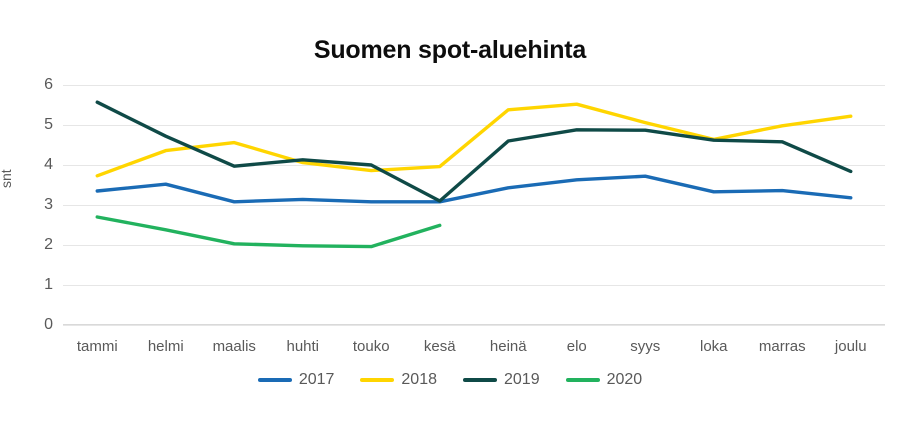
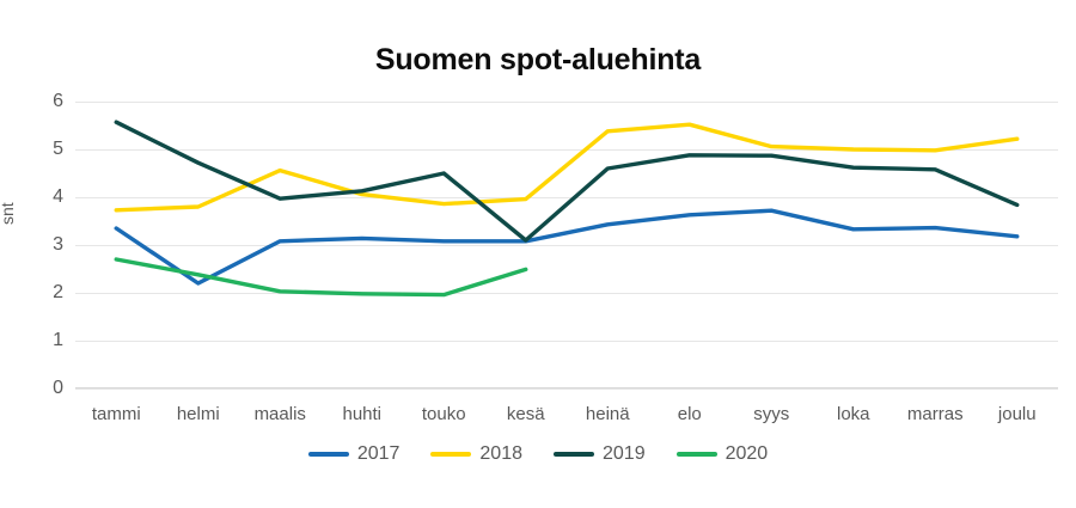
2017/helmi: 3.5 -> 2.2
2018/helmi: 4.4 -> 3.8
2019/touko: 4.0 -> 4.5
2018/loka: 4.6 -> 5.0
